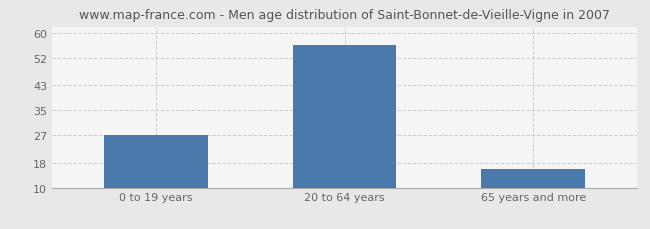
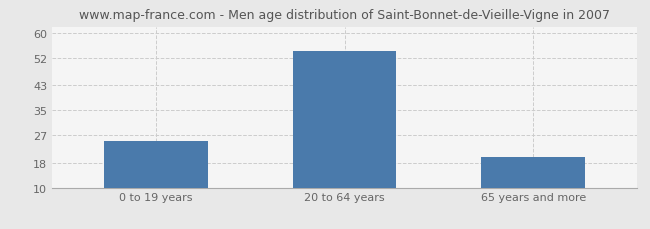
0 to 19 years: 27 -> 25
20 to 64 years: 56 -> 54
65 years and more: 16 -> 20
